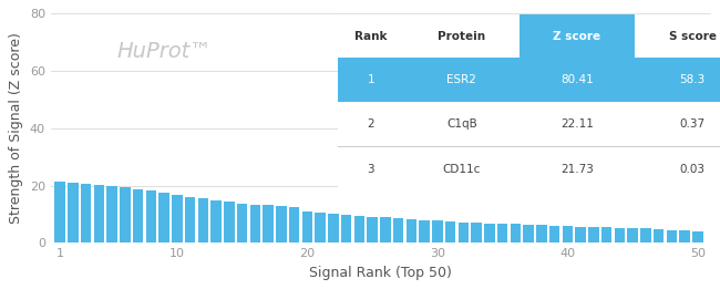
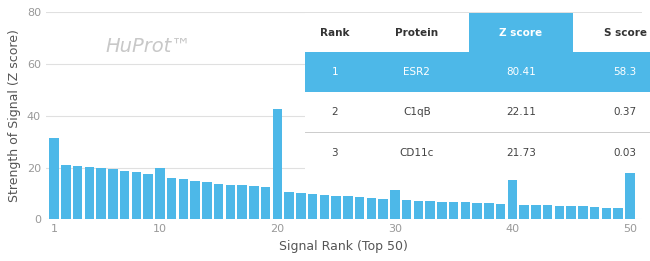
1: 21.2 -> 31.5
10: 16.8 -> 20.0
20: 11.0 -> 42.5
30: 7.7 -> 11.5
40: 5.9 -> 15.0
50: 3.9 -> 18.5
